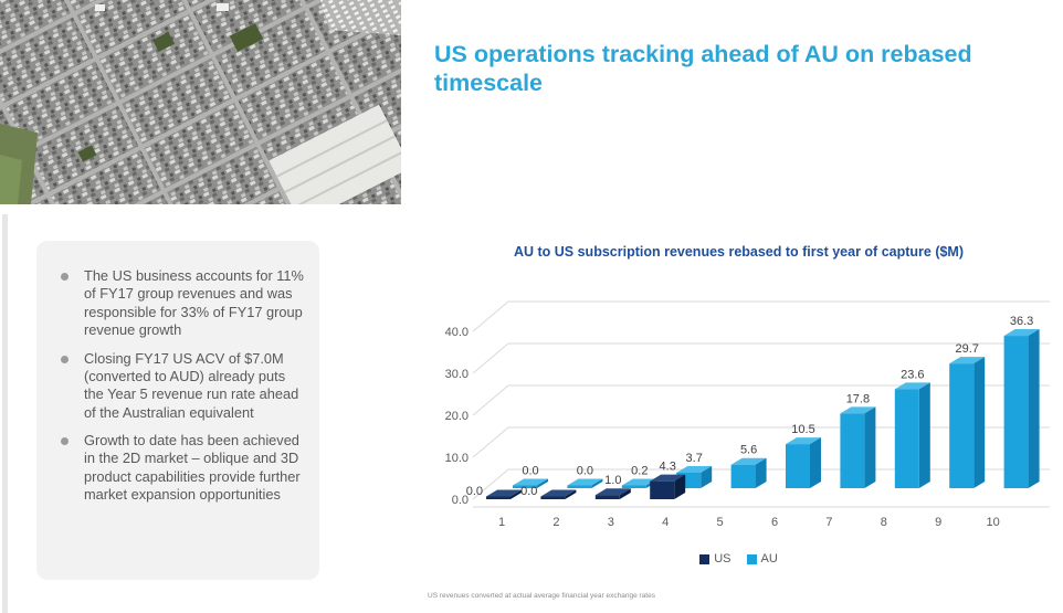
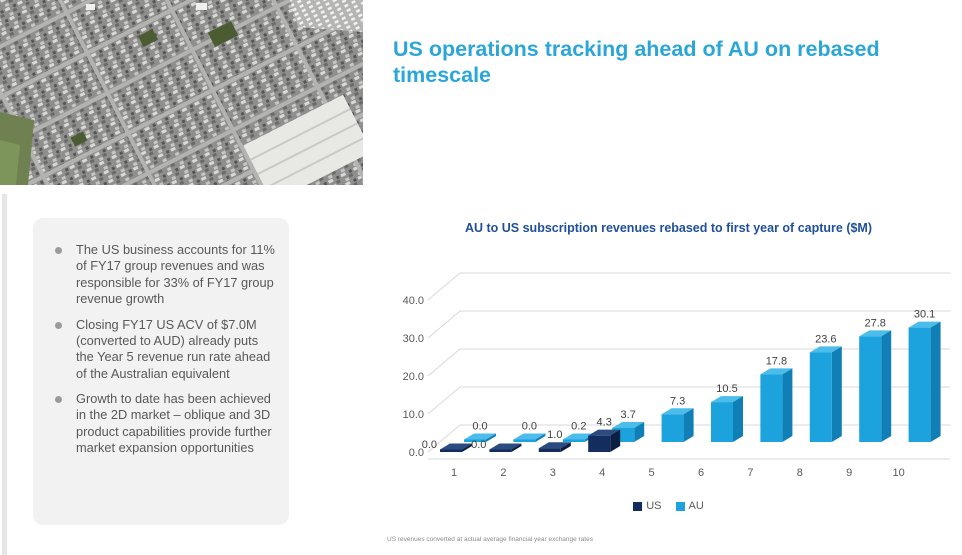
AU/5: 5.6 -> 7.3
AU/9: 29.7 -> 27.8
AU/10: 36.3 -> 30.1
